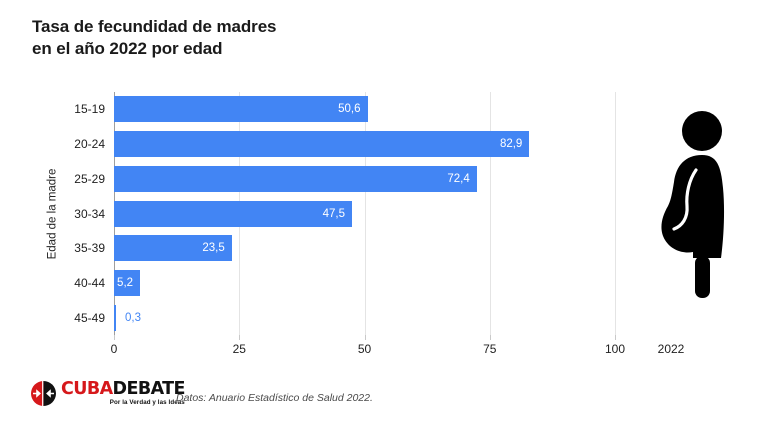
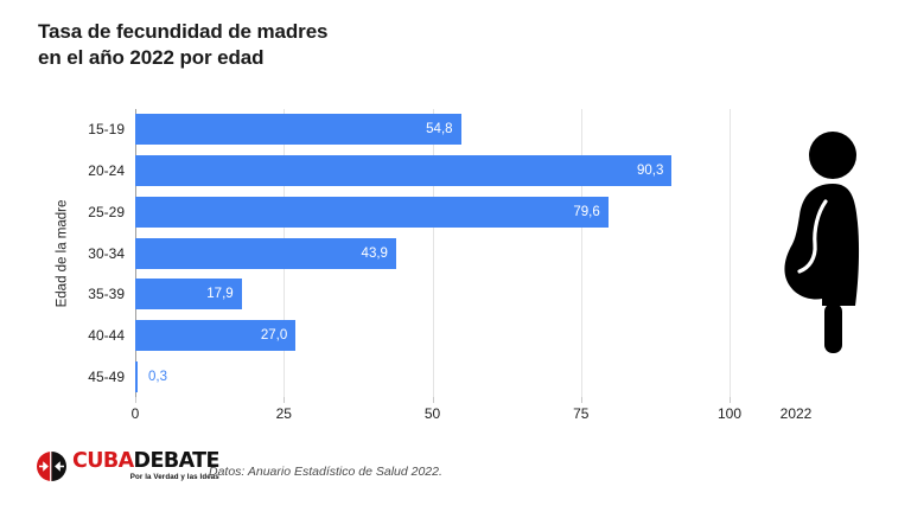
15-19: 50,6 -> 54,8
20-24: 82,9 -> 90,3
25-29: 72,4 -> 79,6
30-34: 47,5 -> 43,9
35-39: 23,5 -> 17,9
40-44: 5,2 -> 27,0
